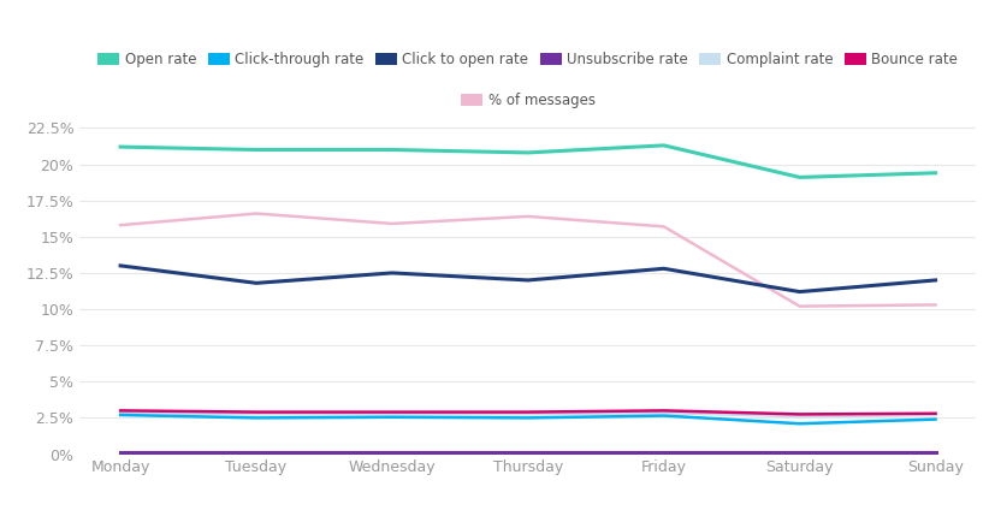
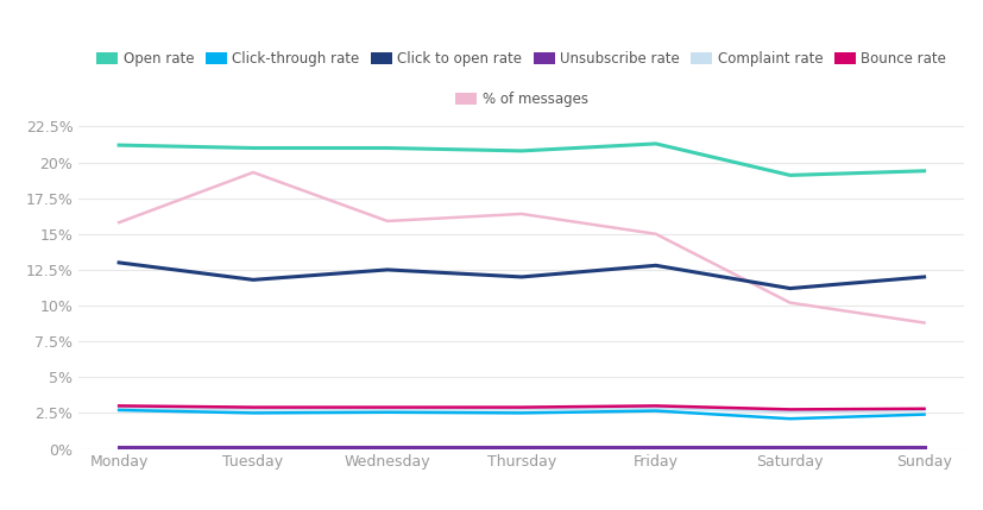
% of messages/Tuesday: 16.6% -> 19.3%
% of messages/Friday: 15.7% -> 15.0%
% of messages/Sunday: 10.3% -> 8.8%
